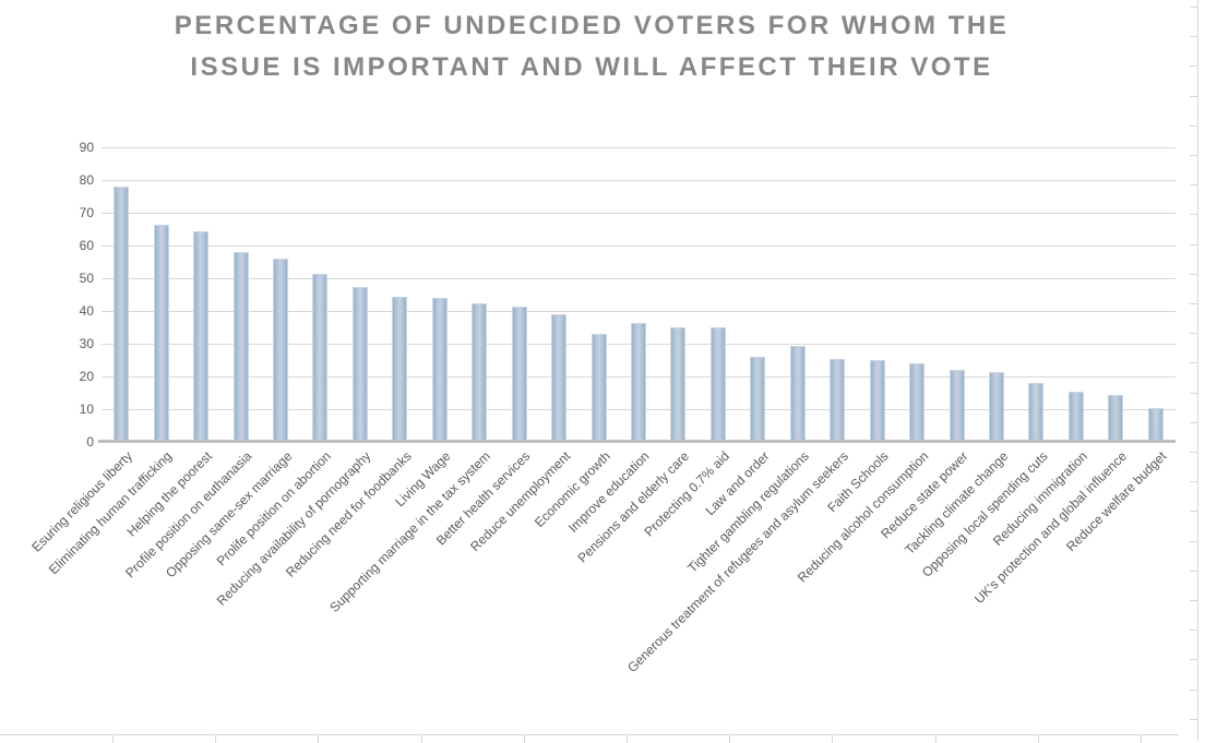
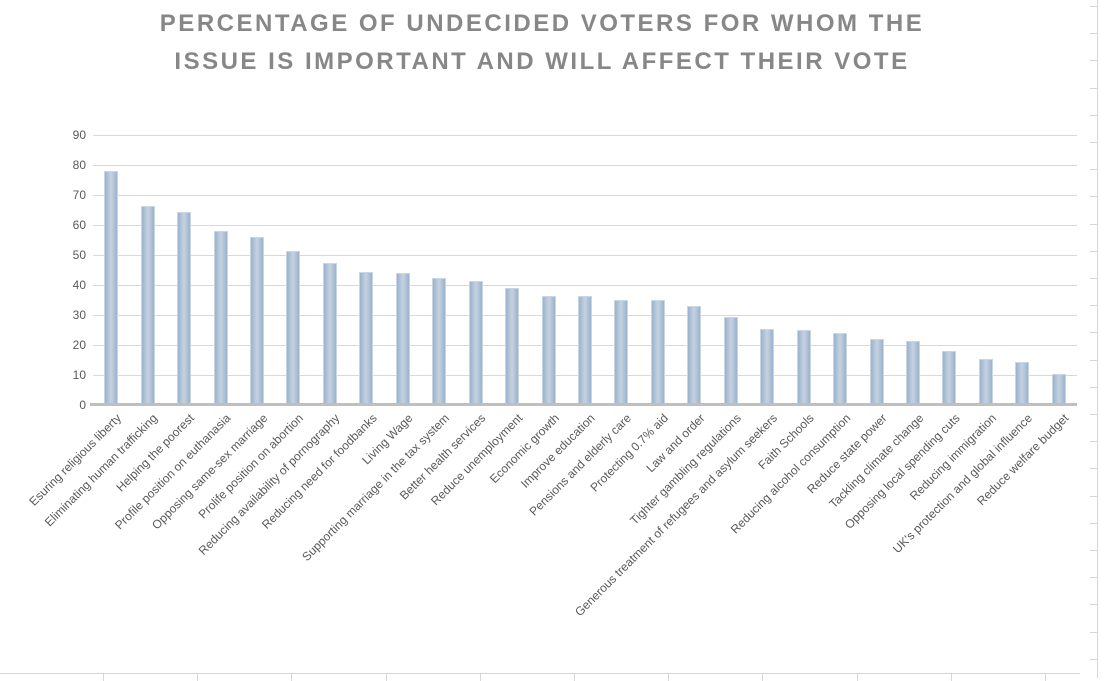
Economic growth: 33 -> 36
Law and order: 26 -> 33
